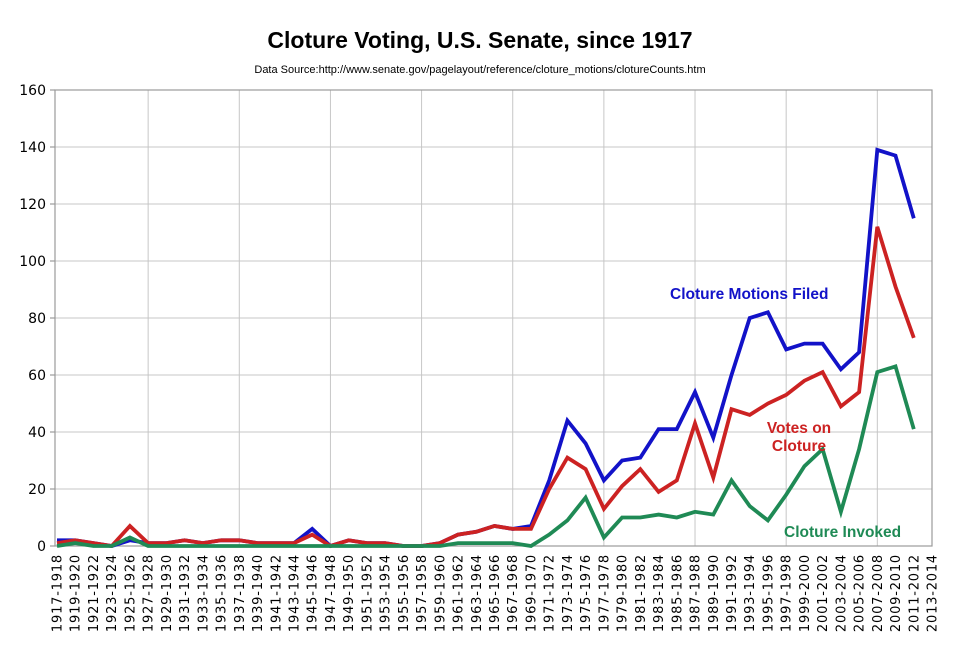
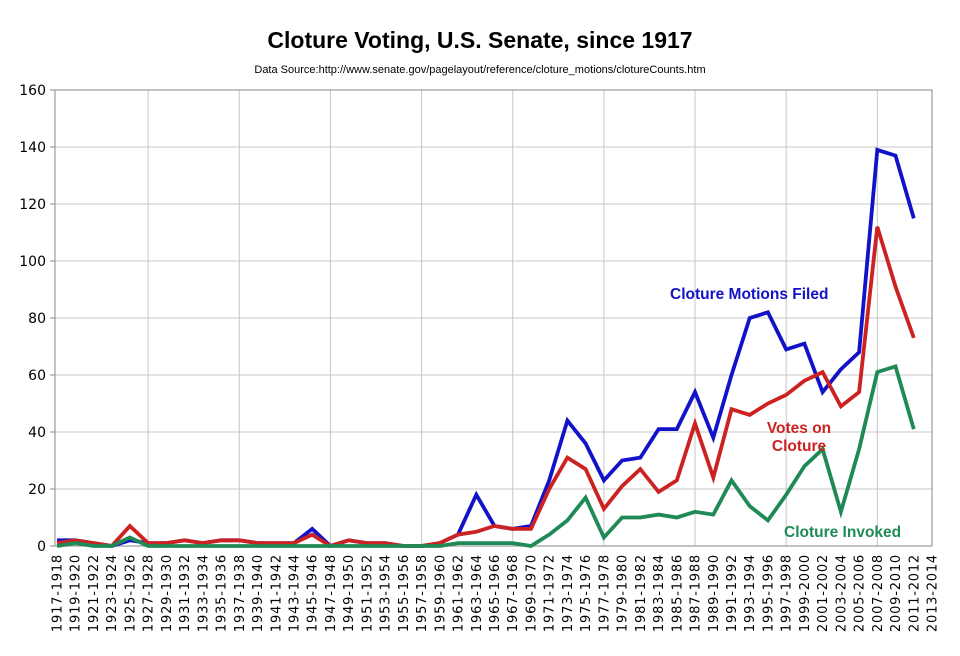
Cloture Motions Filed/1963-1964: 5 -> 18
Cloture Motions Filed/2001-2002: 71 -> 54
